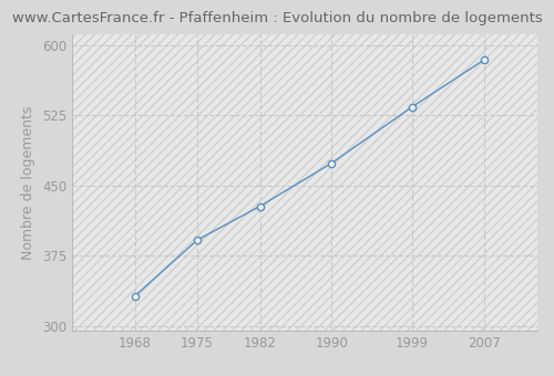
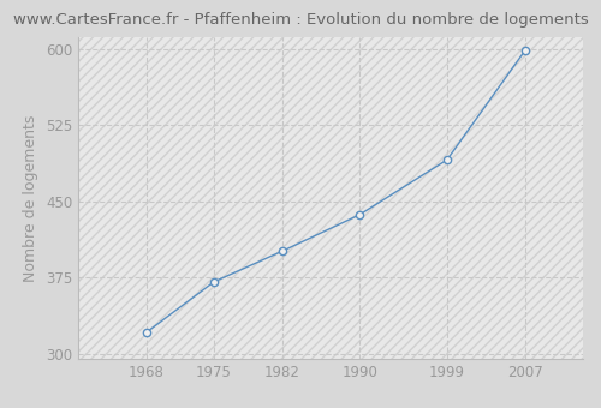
1968: 332 -> 321
1975: 392 -> 371
1982: 428 -> 401
1990: 474 -> 437
1999: 534 -> 491
2007: 584 -> 598
